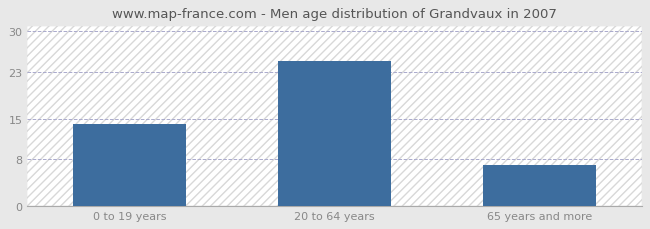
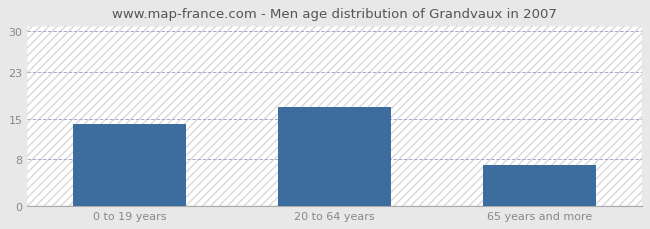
20 to 64 years: 25 -> 17
